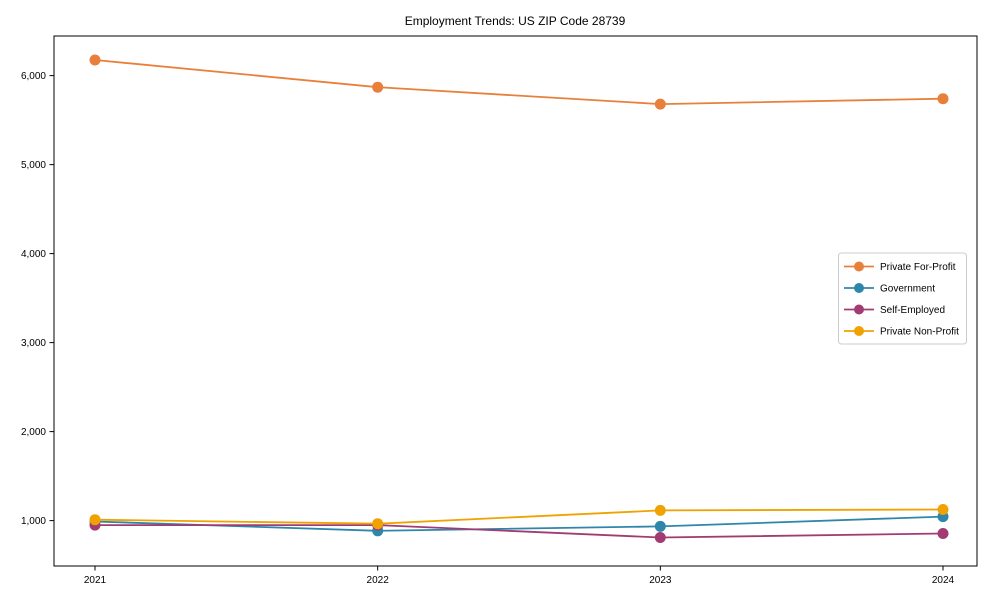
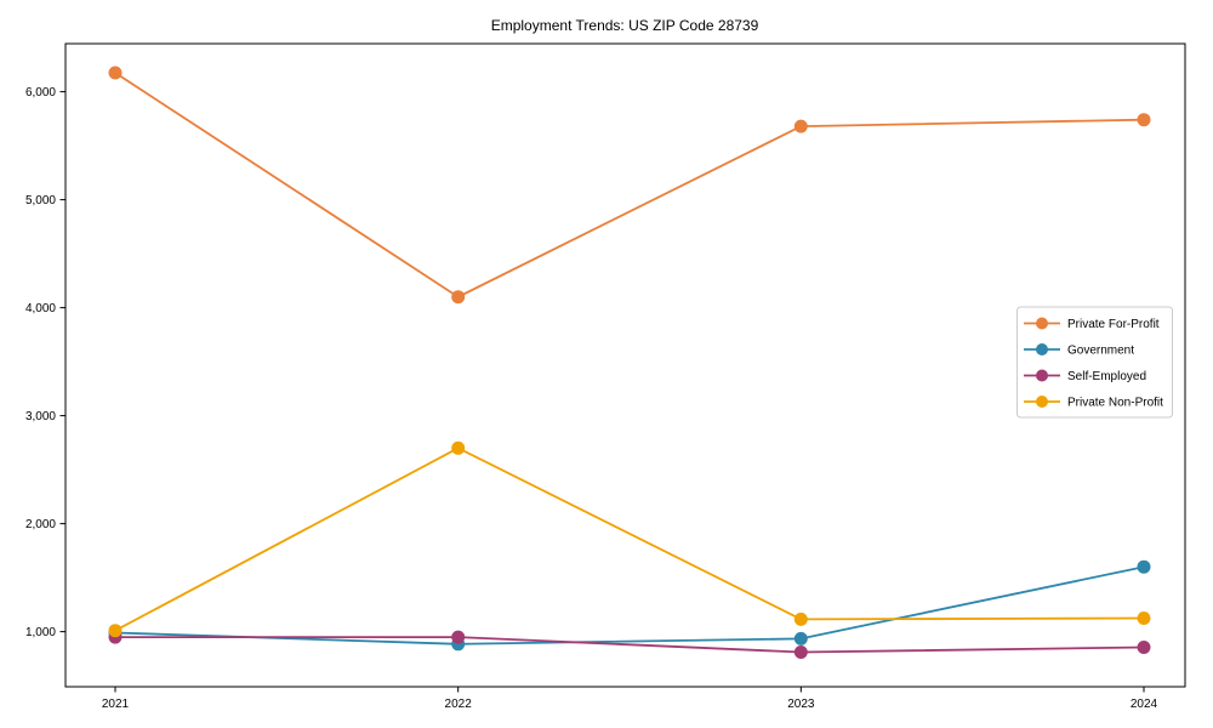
Private For-Profit/2022: 5900 -> 4100
Private Non-Profit/2022: 1000 -> 2700
Government/2024: 1000 -> 1600
